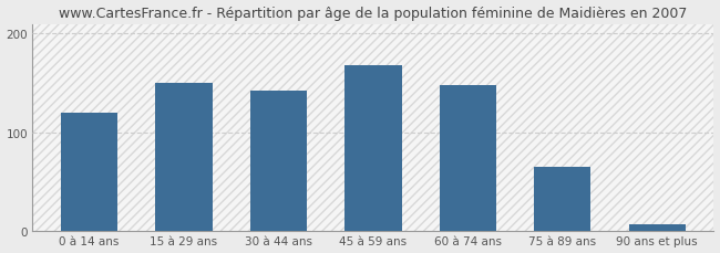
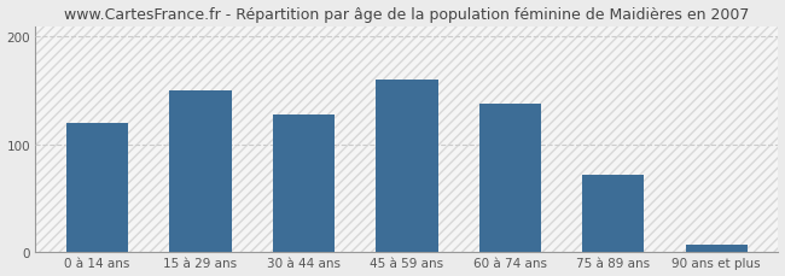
30 à 44 ans: 142 -> 128
45 à 59 ans: 168 -> 160
60 à 74 ans: 148 -> 138
75 à 89 ans: 65 -> 72
